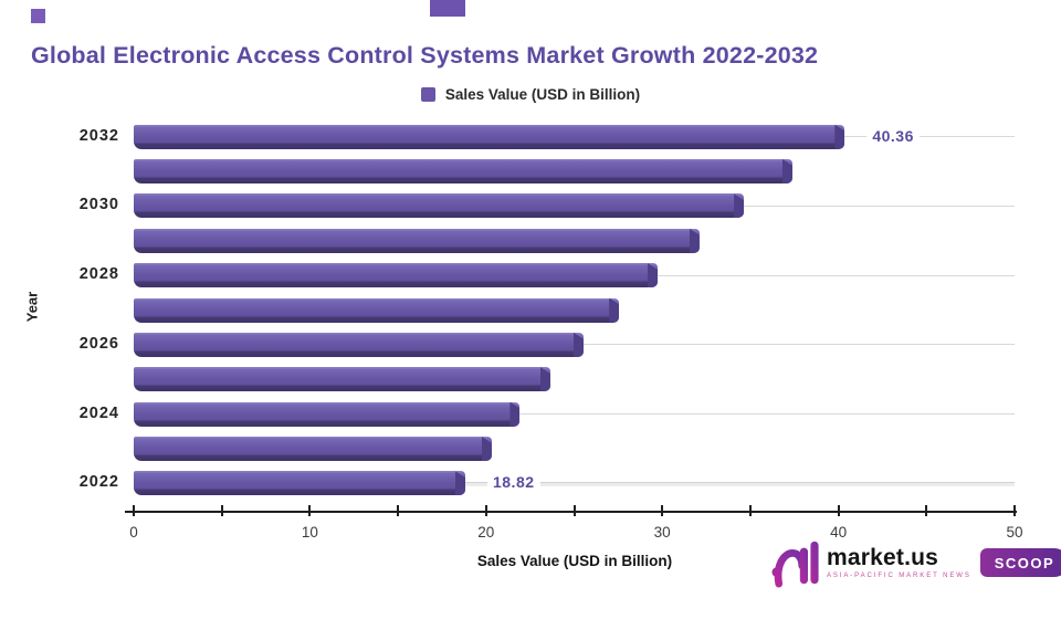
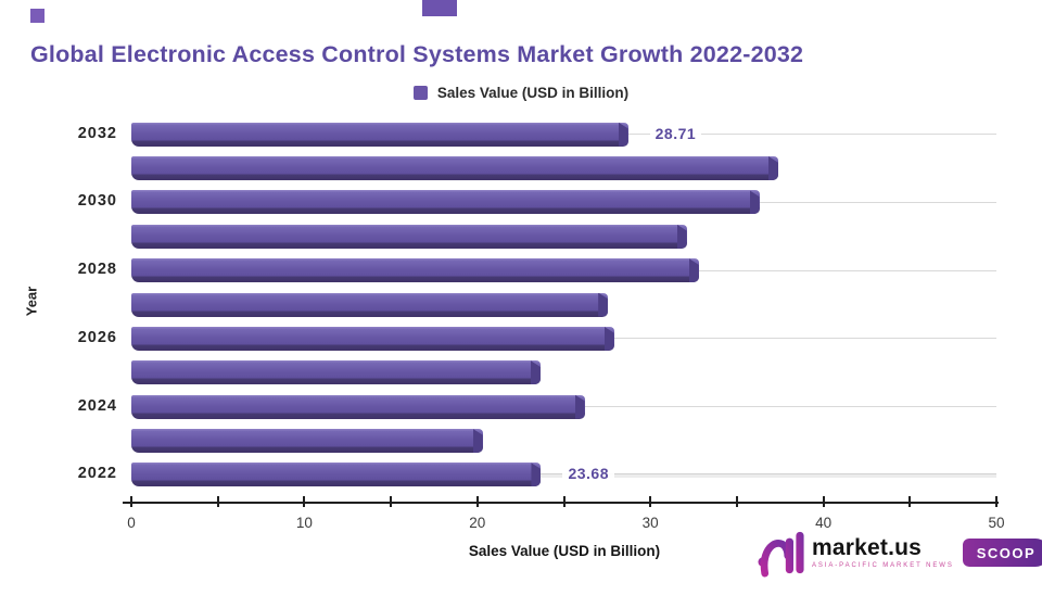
2032: 40.36 -> 28.71
2030: 34.6 -> 36.3
2028: 29.7 -> 32.8
2026: 25.5 -> 27.9
2024: 21.9 -> 26.2
2022: 18.82 -> 23.68
